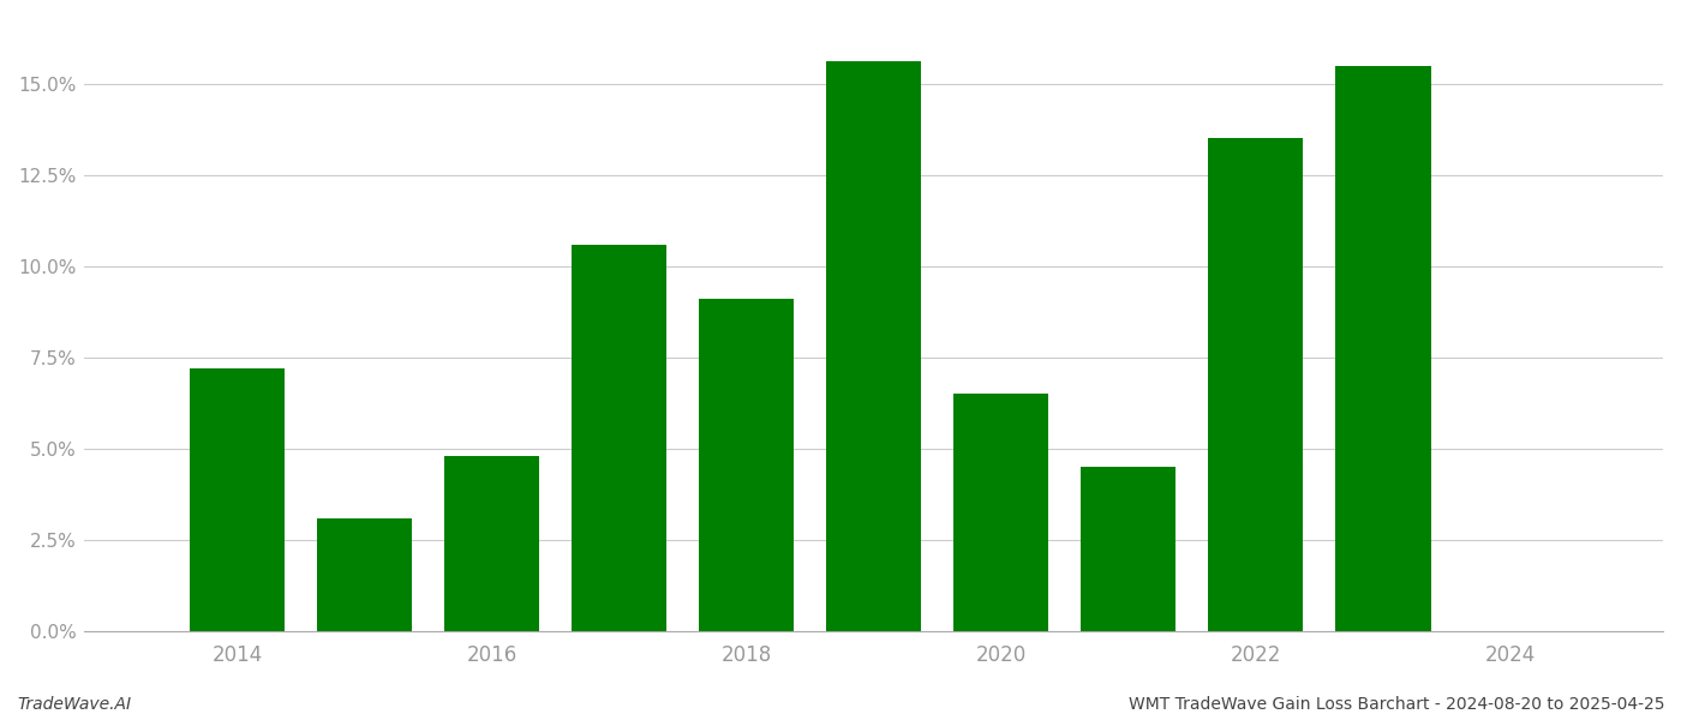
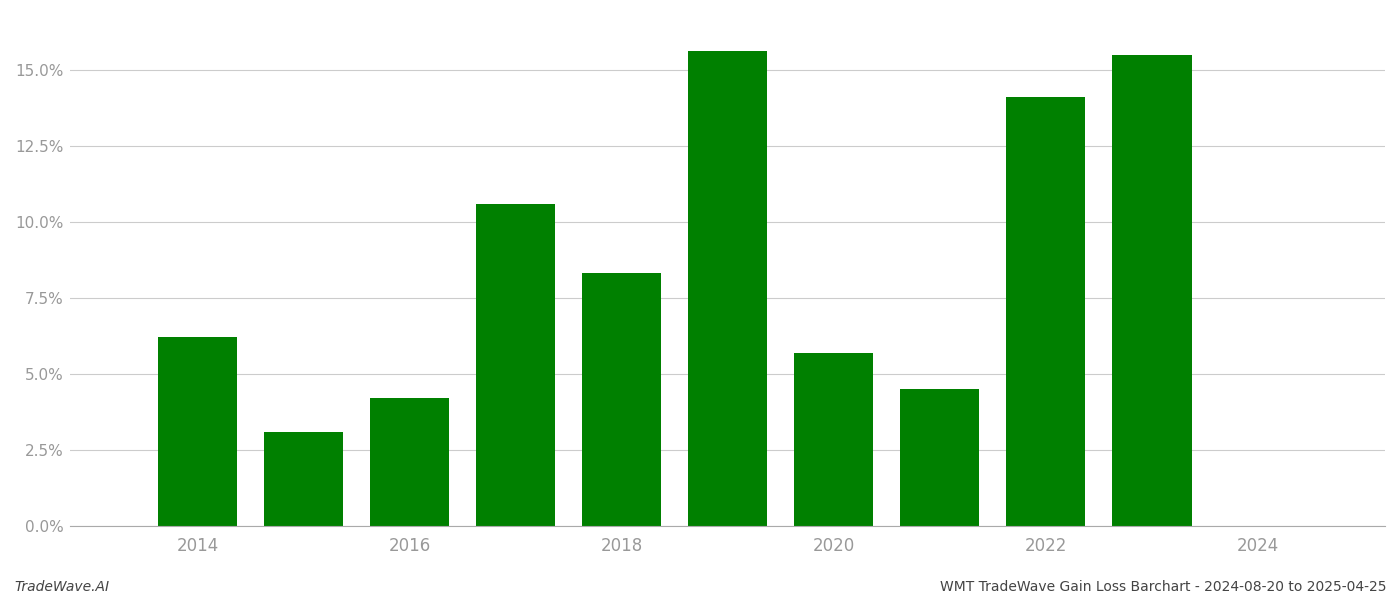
2014: 7.2% -> 6.2%
2016: 4.8% -> 4.2%
2018: 9.1% -> 8.3%
2020: 6.5% -> 5.7%
2022: 13.5% -> 14.1%
